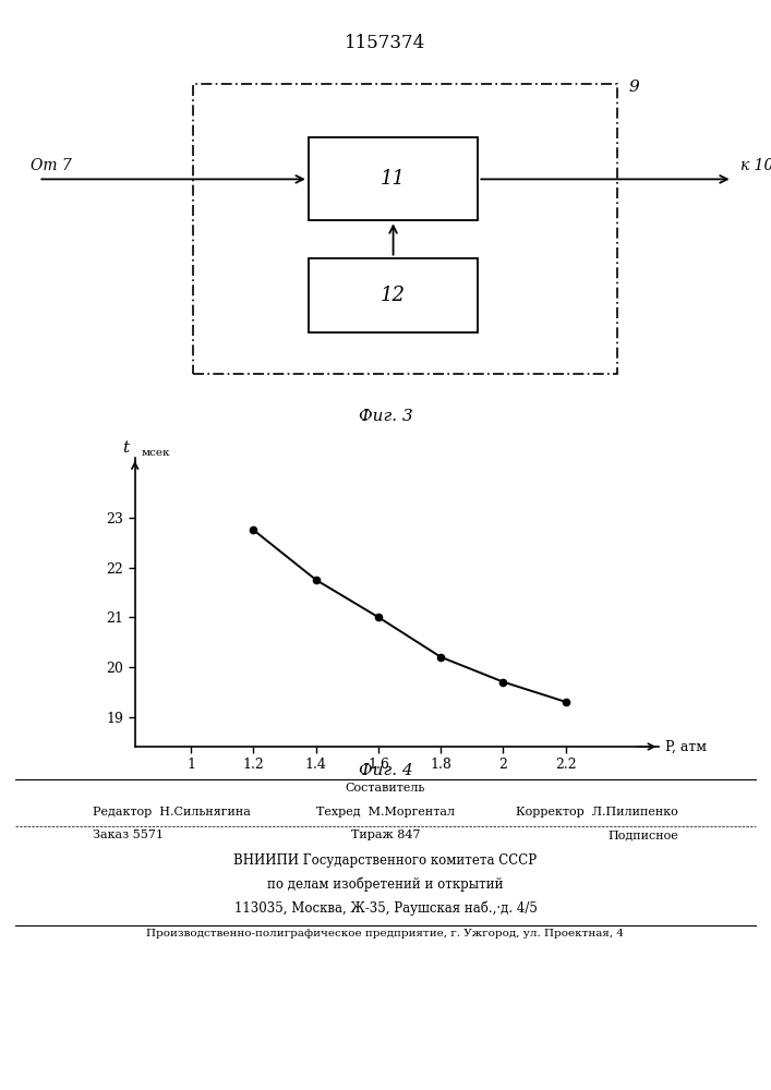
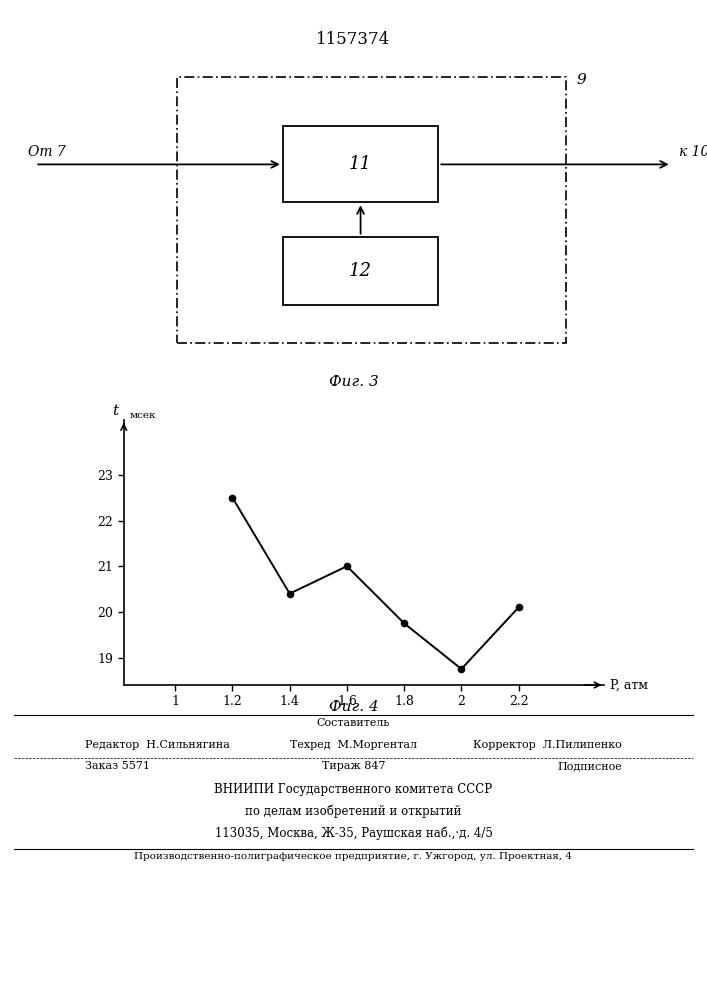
1.2: 22.75 -> 22.50
1.4: 21.75 -> 20.40
1.8: 20.20 -> 19.75
2: 19.70 -> 18.75
2.2: 19.30 -> 20.10
